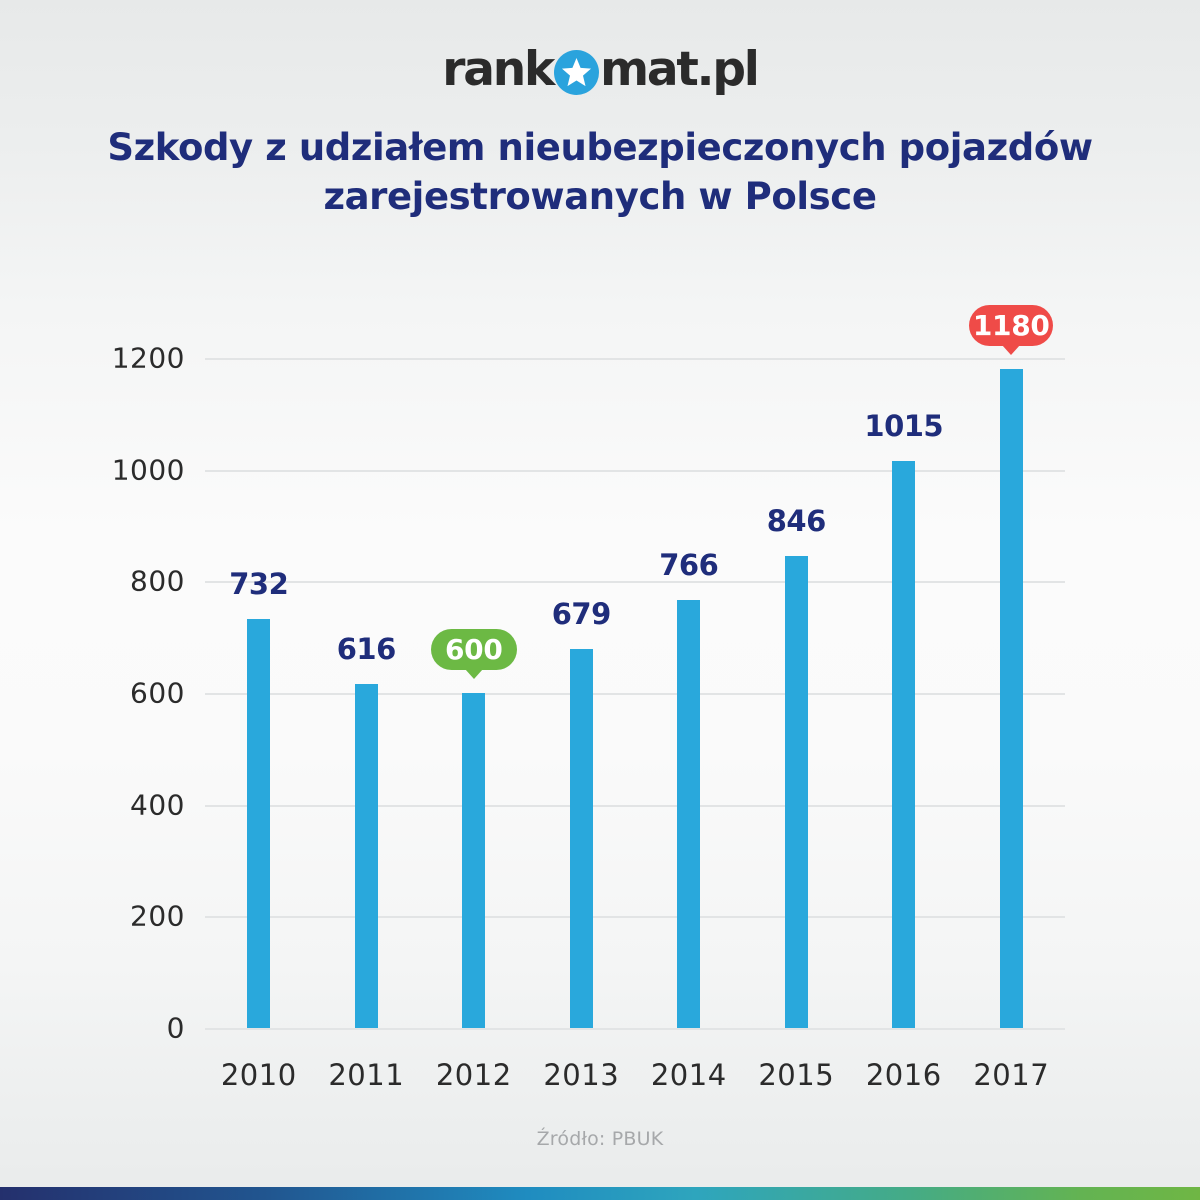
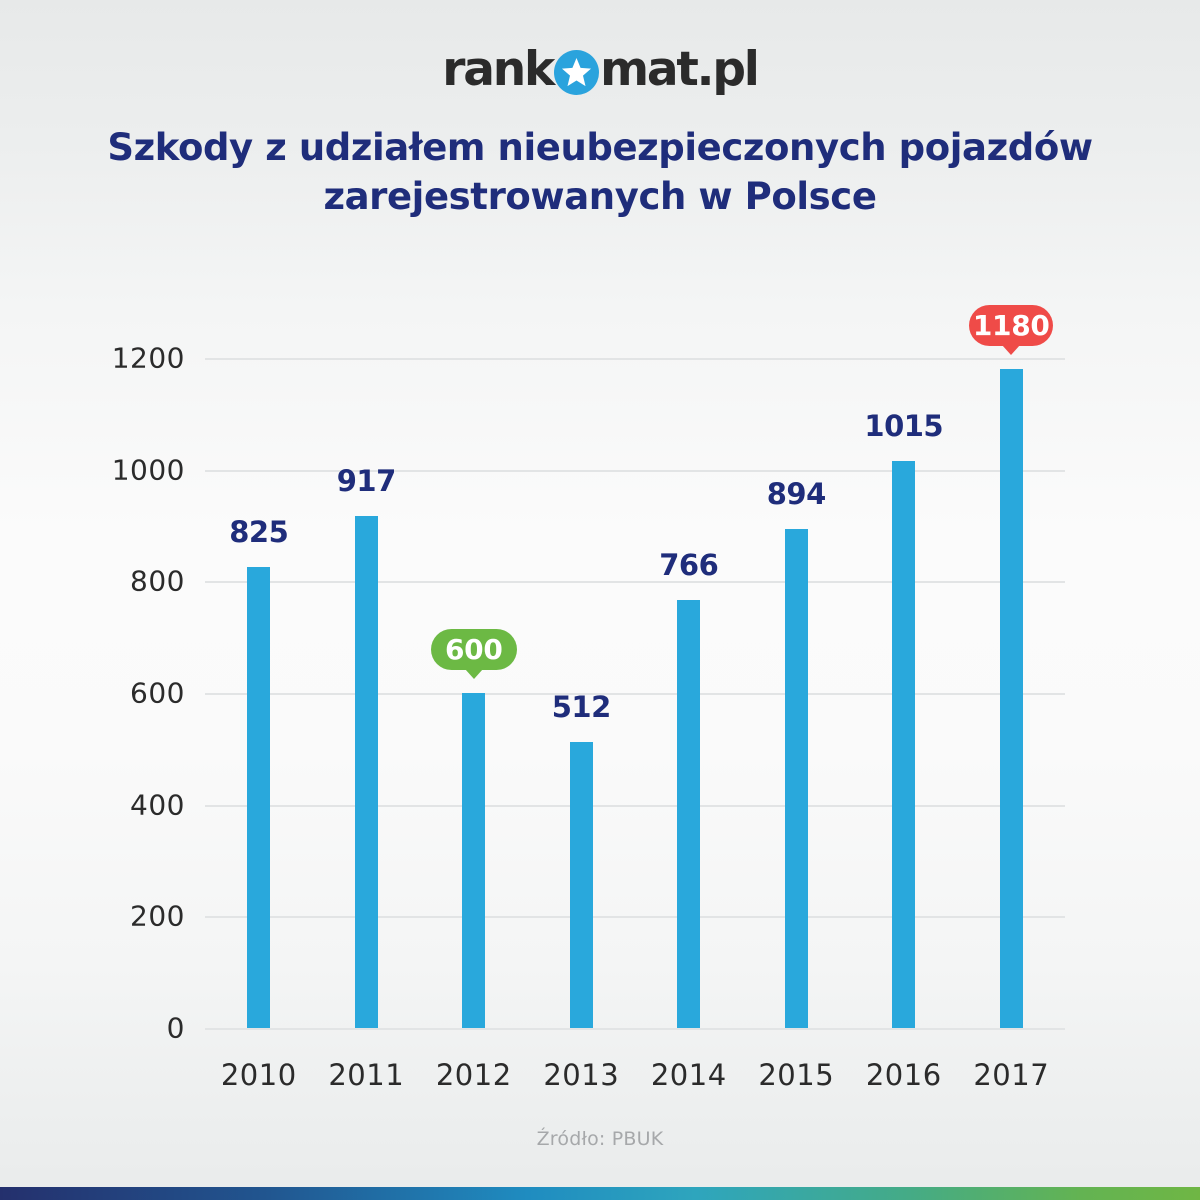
2010: 732 -> 825
2011: 616 -> 917
2013: 679 -> 512
2015: 846 -> 894
